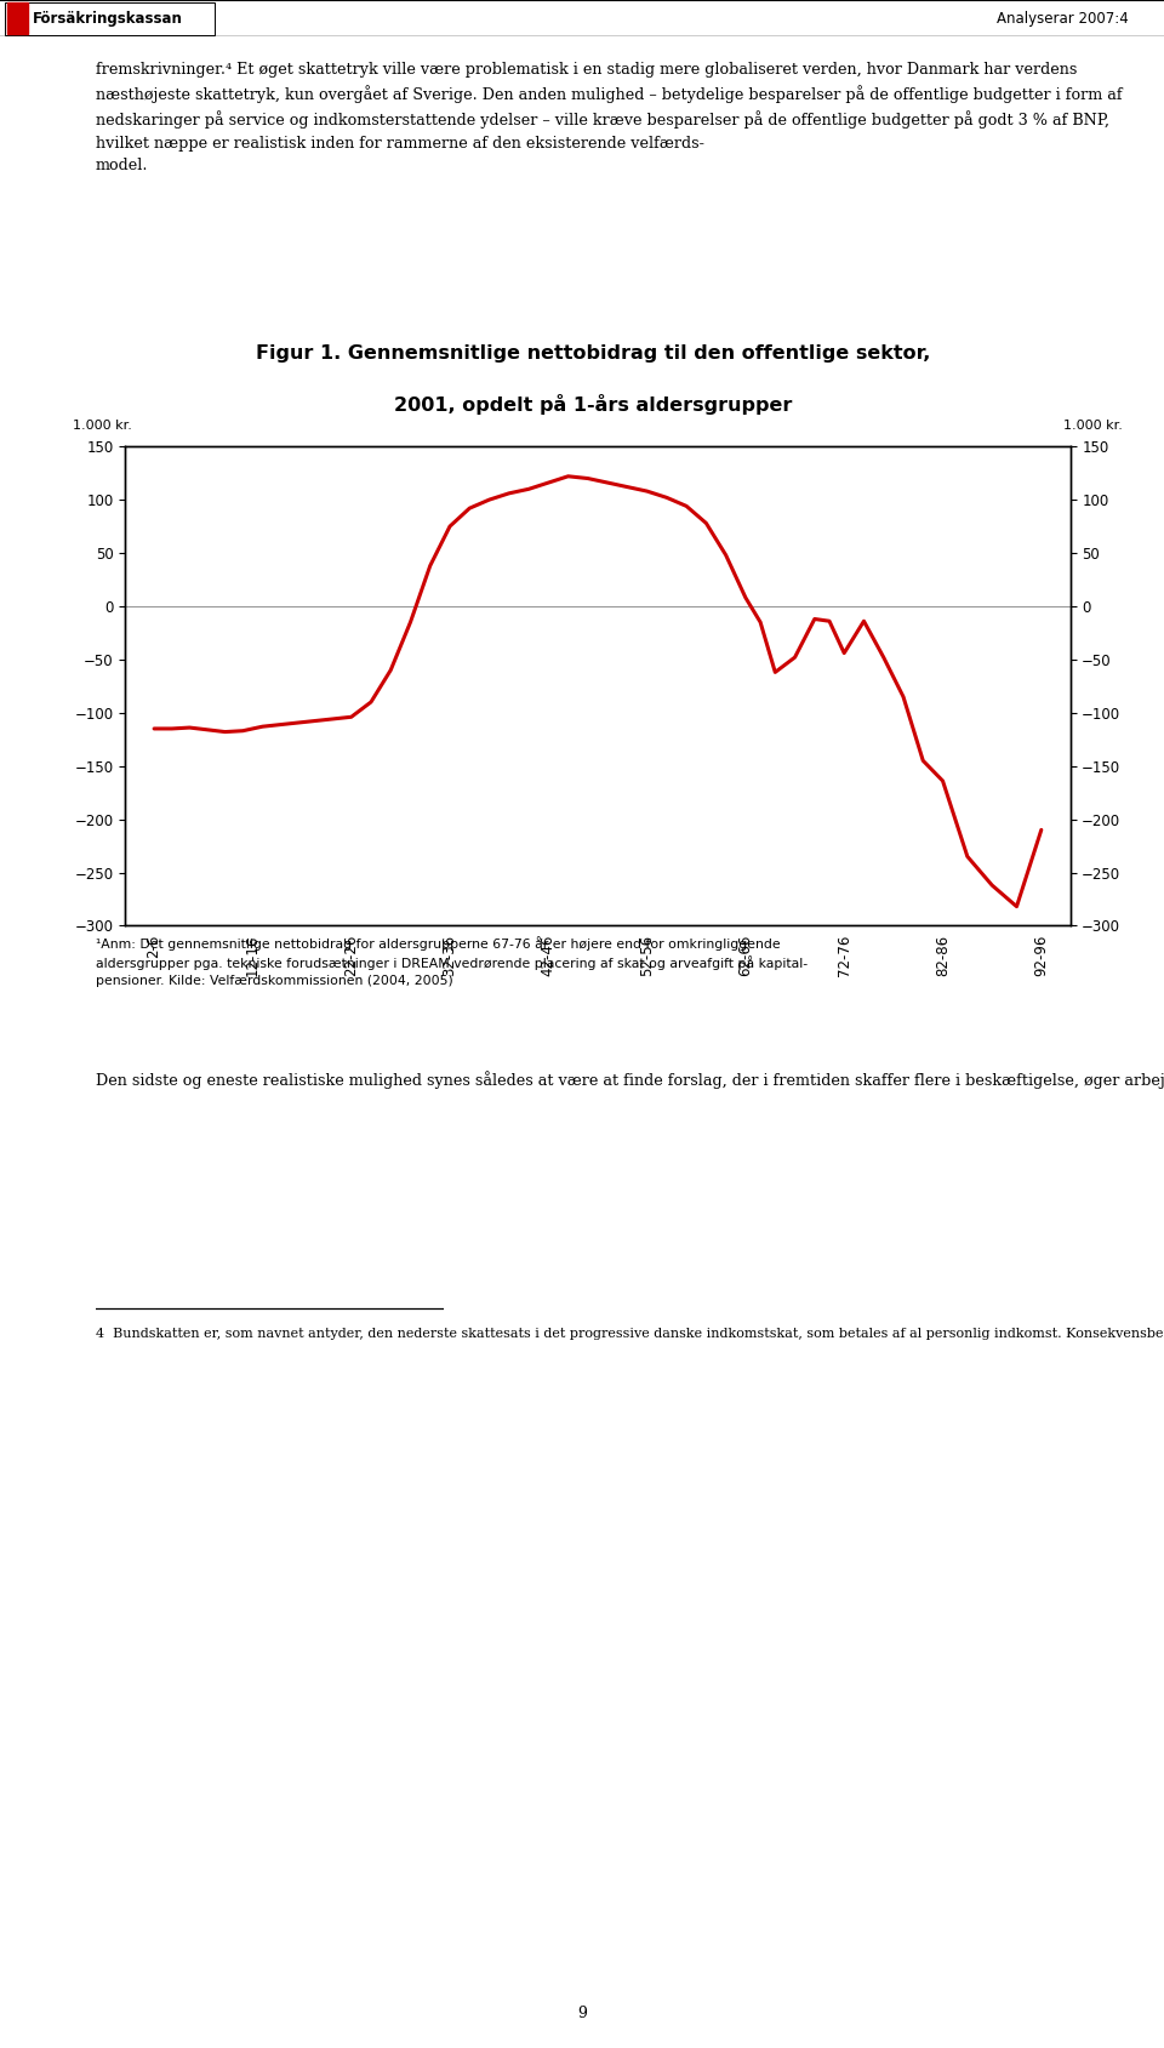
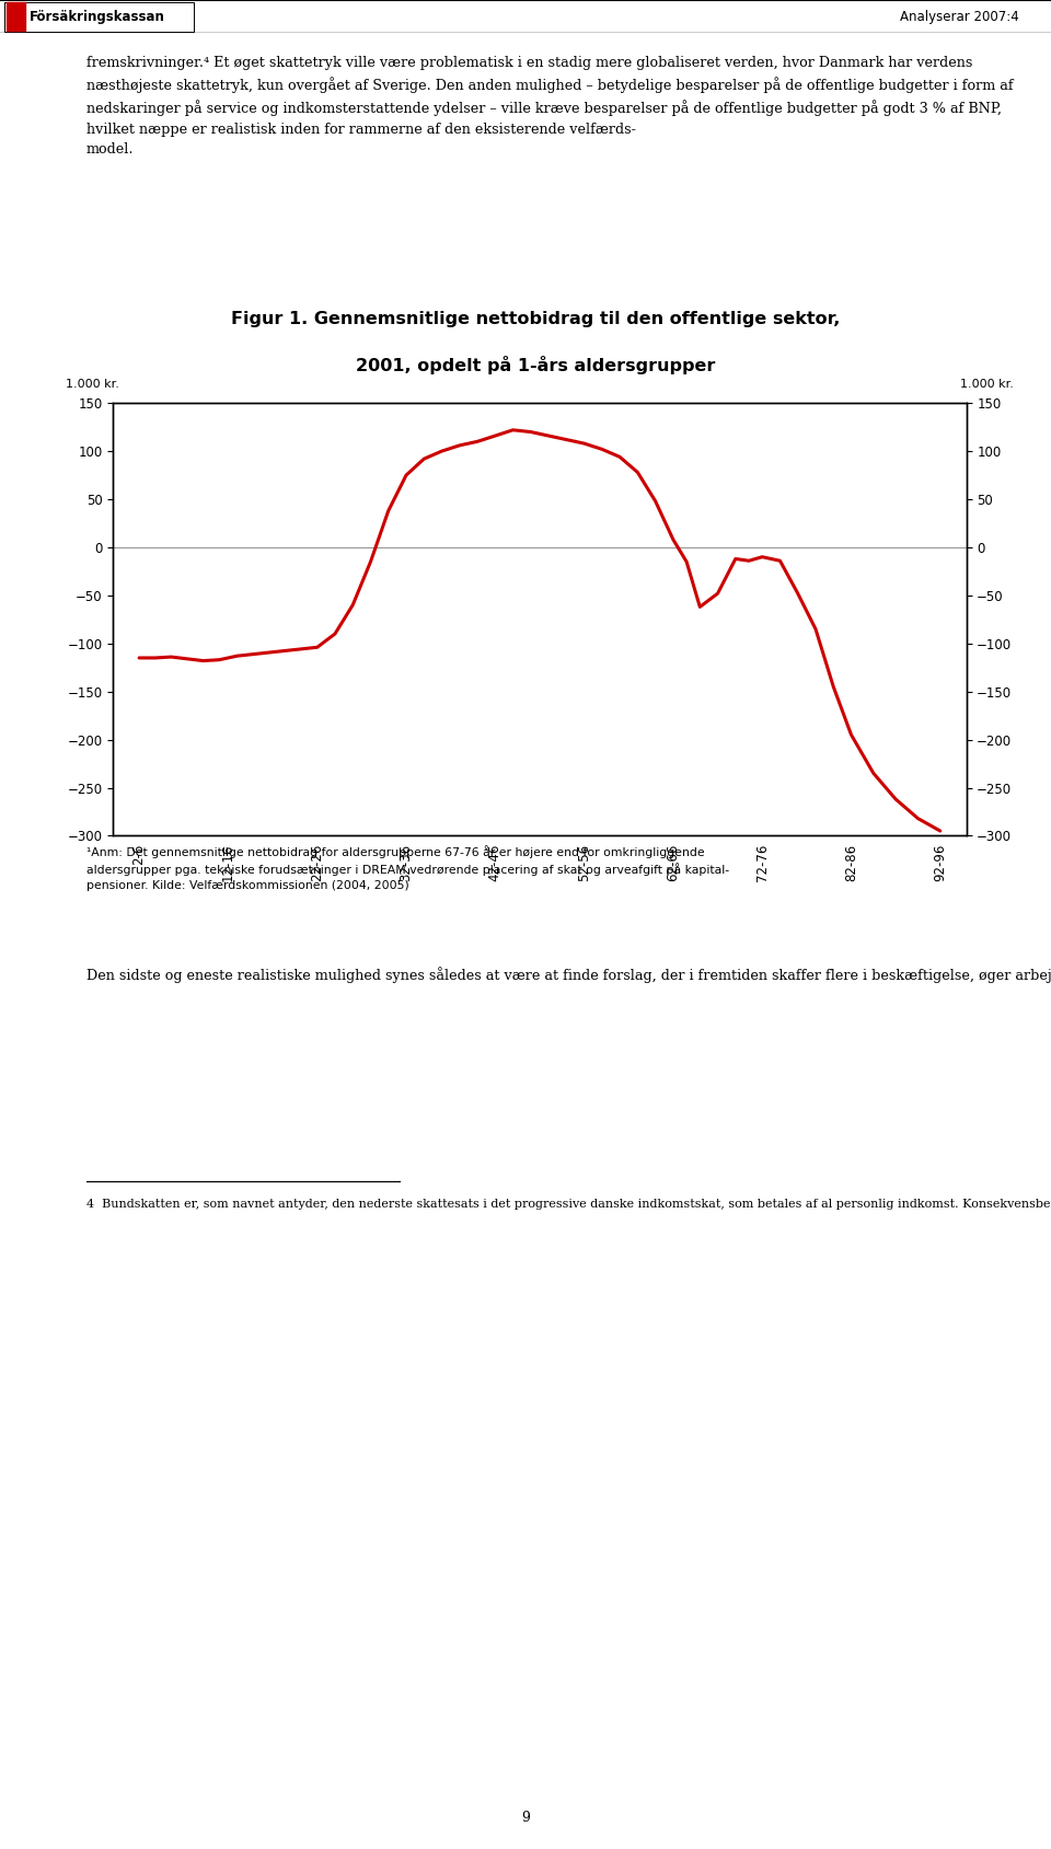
72-76: -44 -> -10
82-86: -164 -> -195
92-96: -210 -> -295
